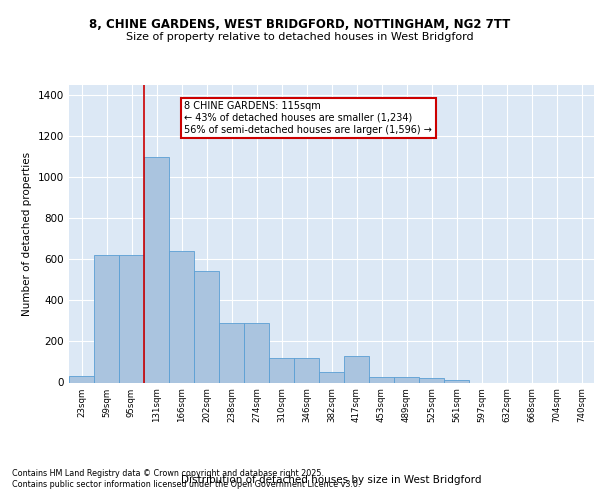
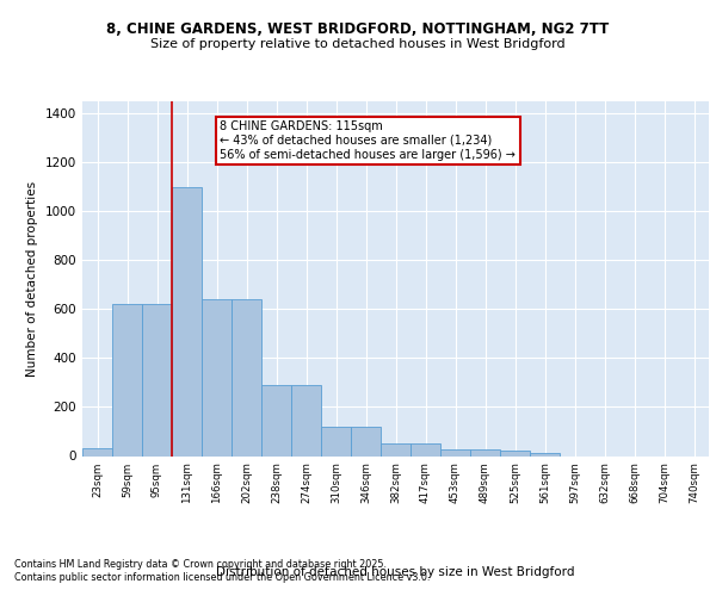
202sqm: 545 -> 640
417sqm: 130 -> 50
